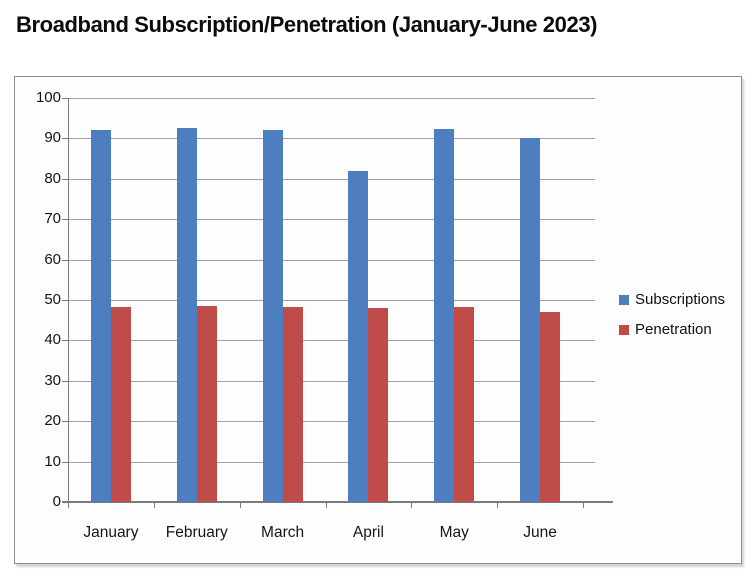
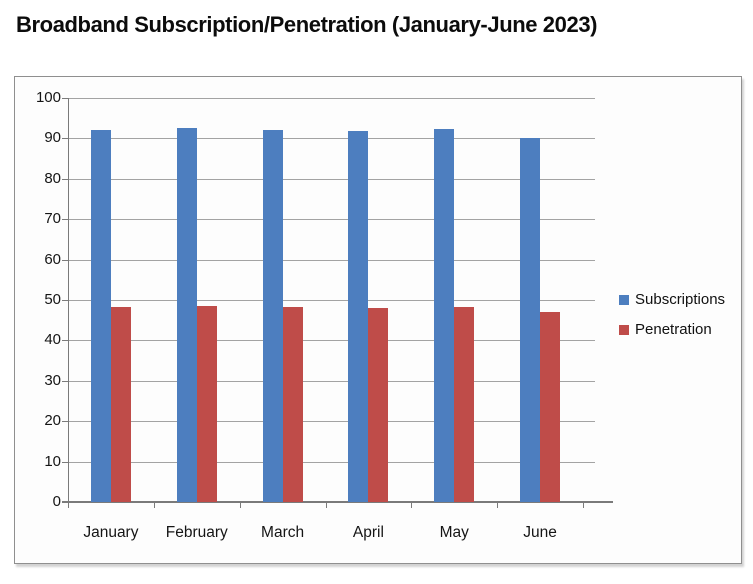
Subscriptions/April: 82 -> 92
